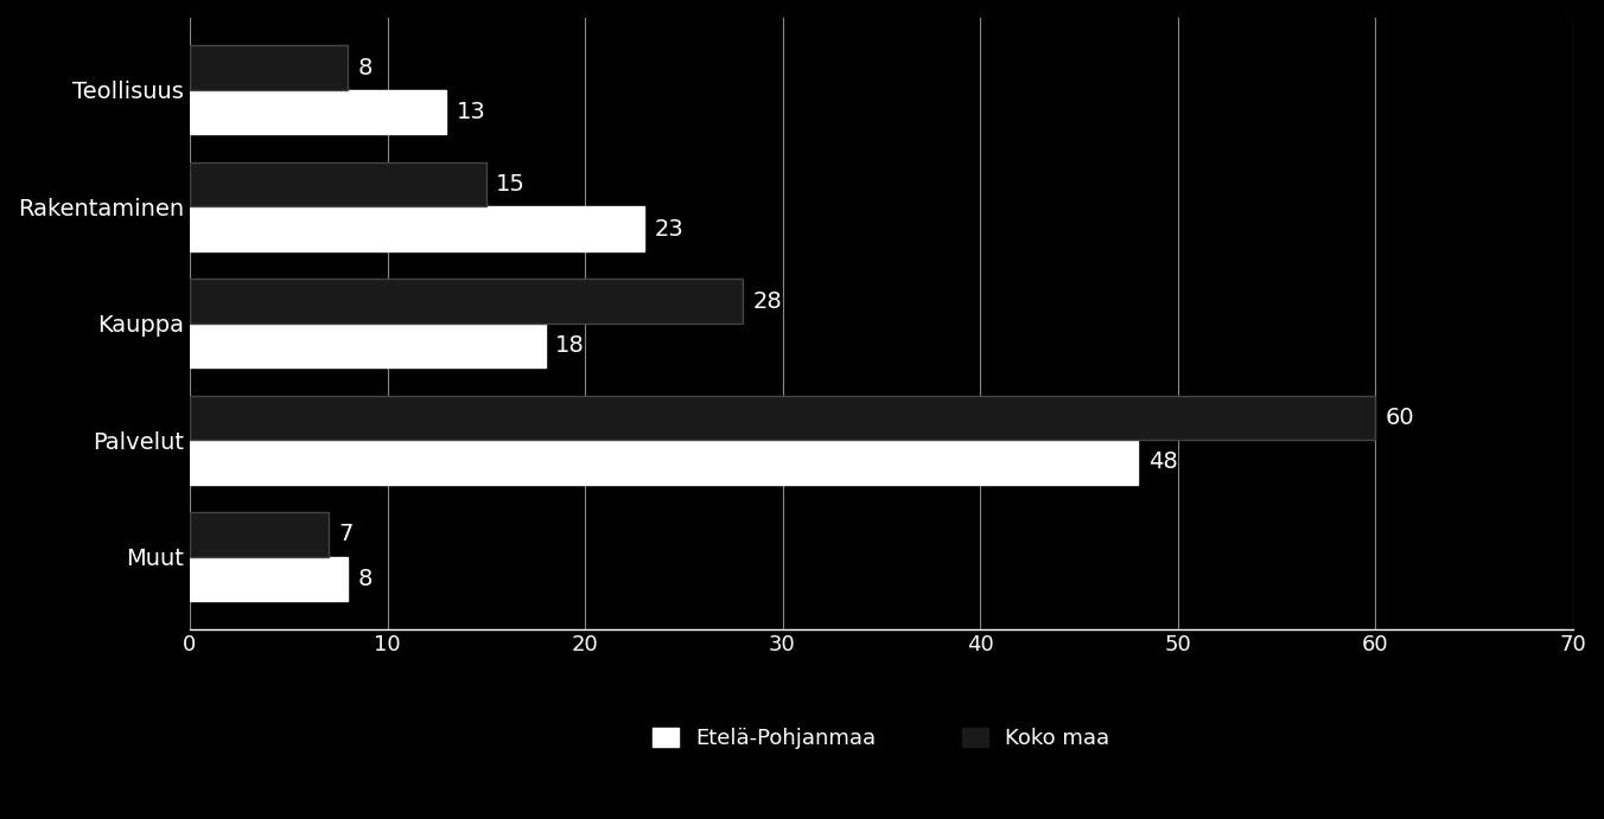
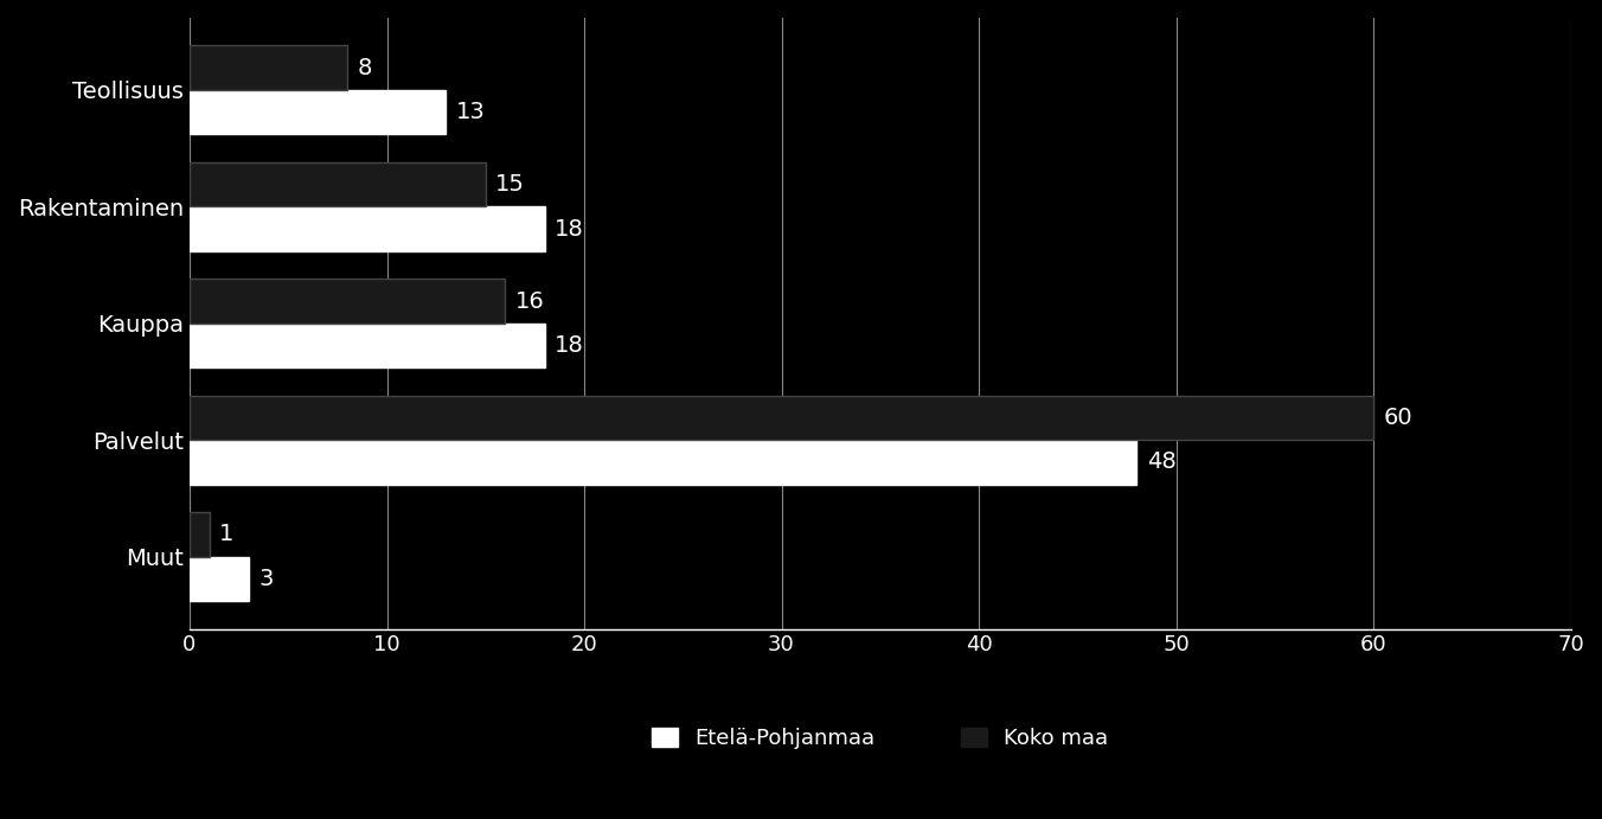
Etelä-Pohjanmaa/Rakentaminen: 23 -> 18
Koko maa/Kauppa: 28 -> 16
Koko maa/Muut: 7 -> 1
Etelä-Pohjanmaa/Muut: 8 -> 3
